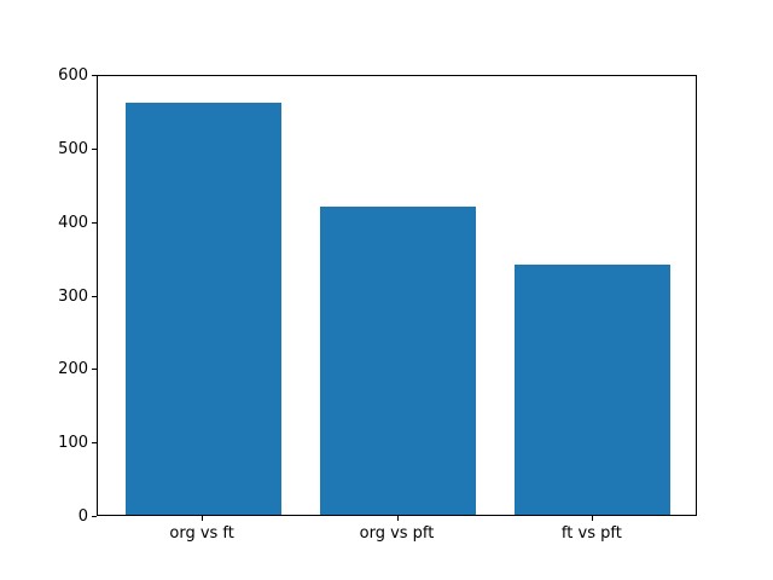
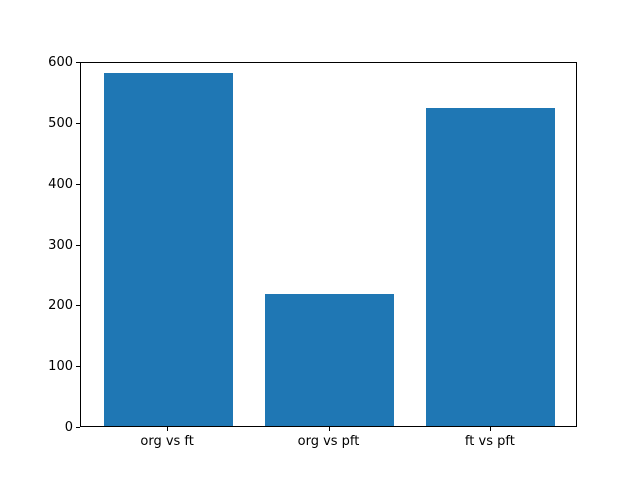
org vs ft: 560 -> 580
org vs pft: 420 -> 220
ft vs pft: 340 -> 520
